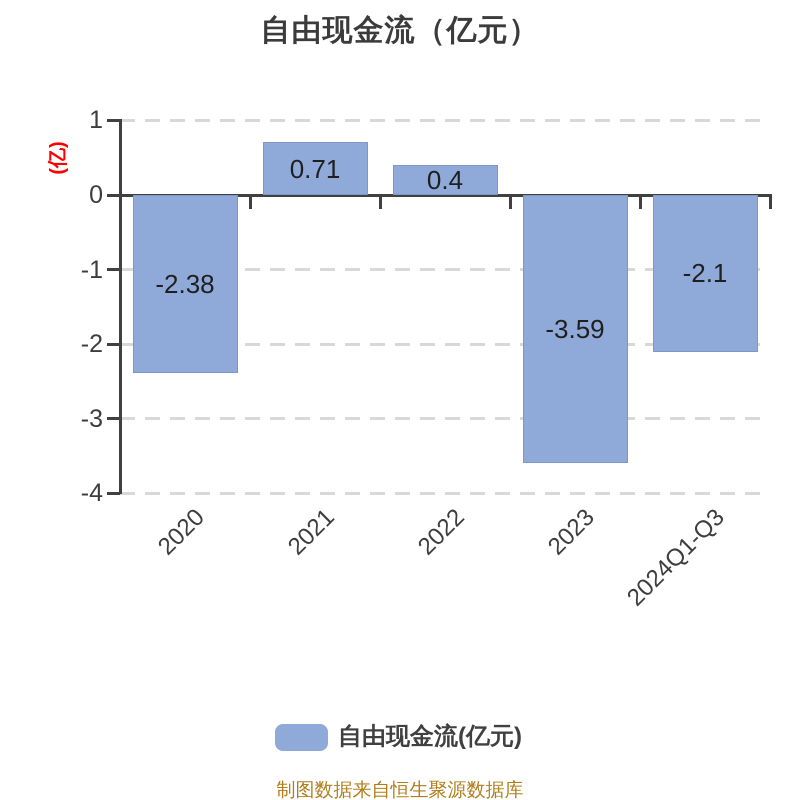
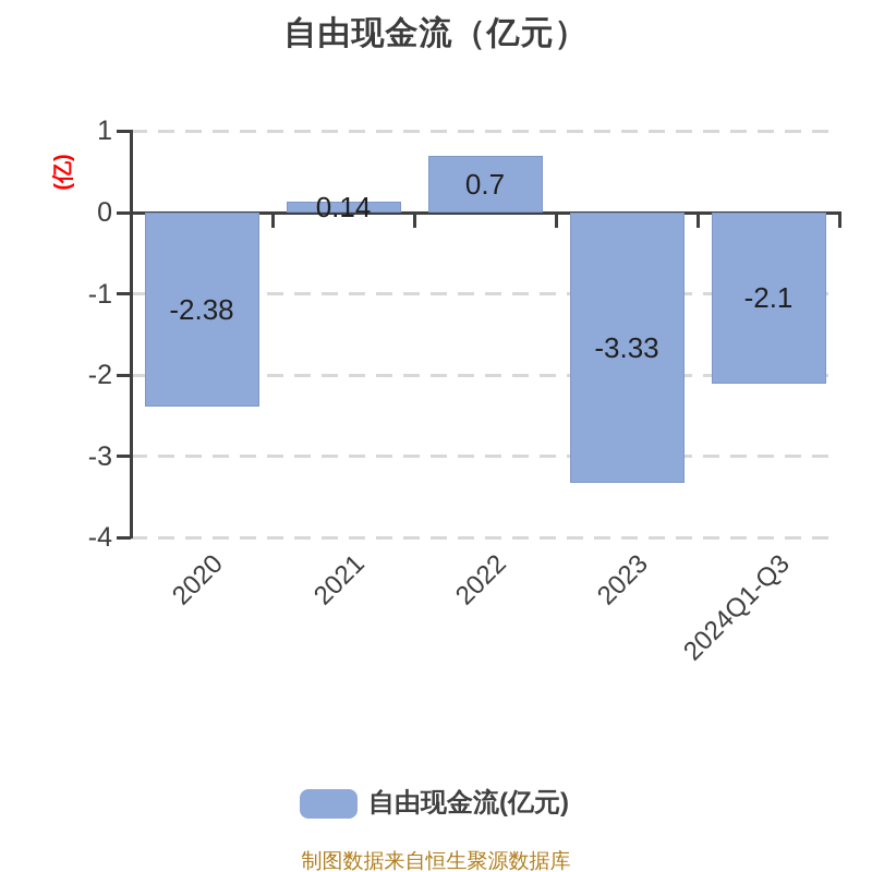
2021: 0.71 -> 0.14
2022: 0.4 -> 0.7
2023: -3.59 -> -3.33
